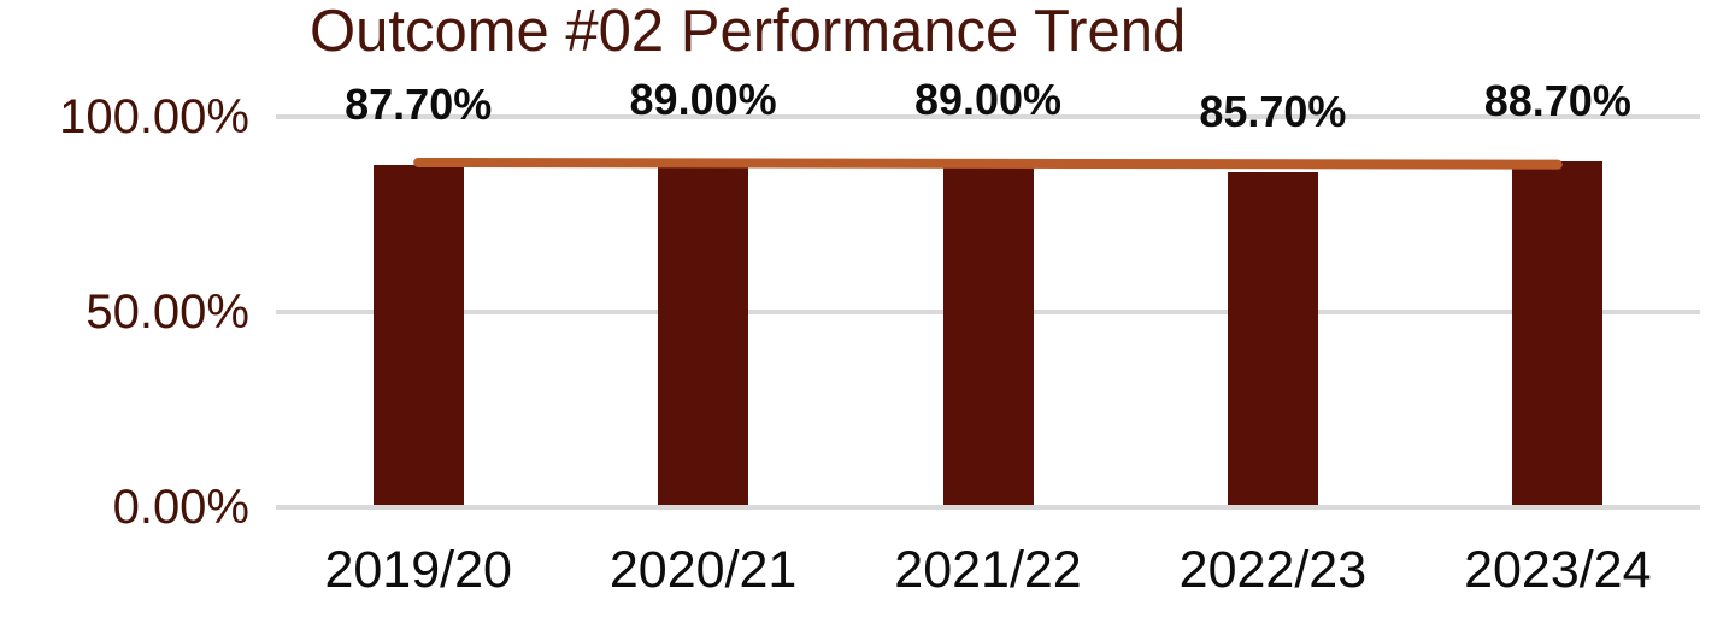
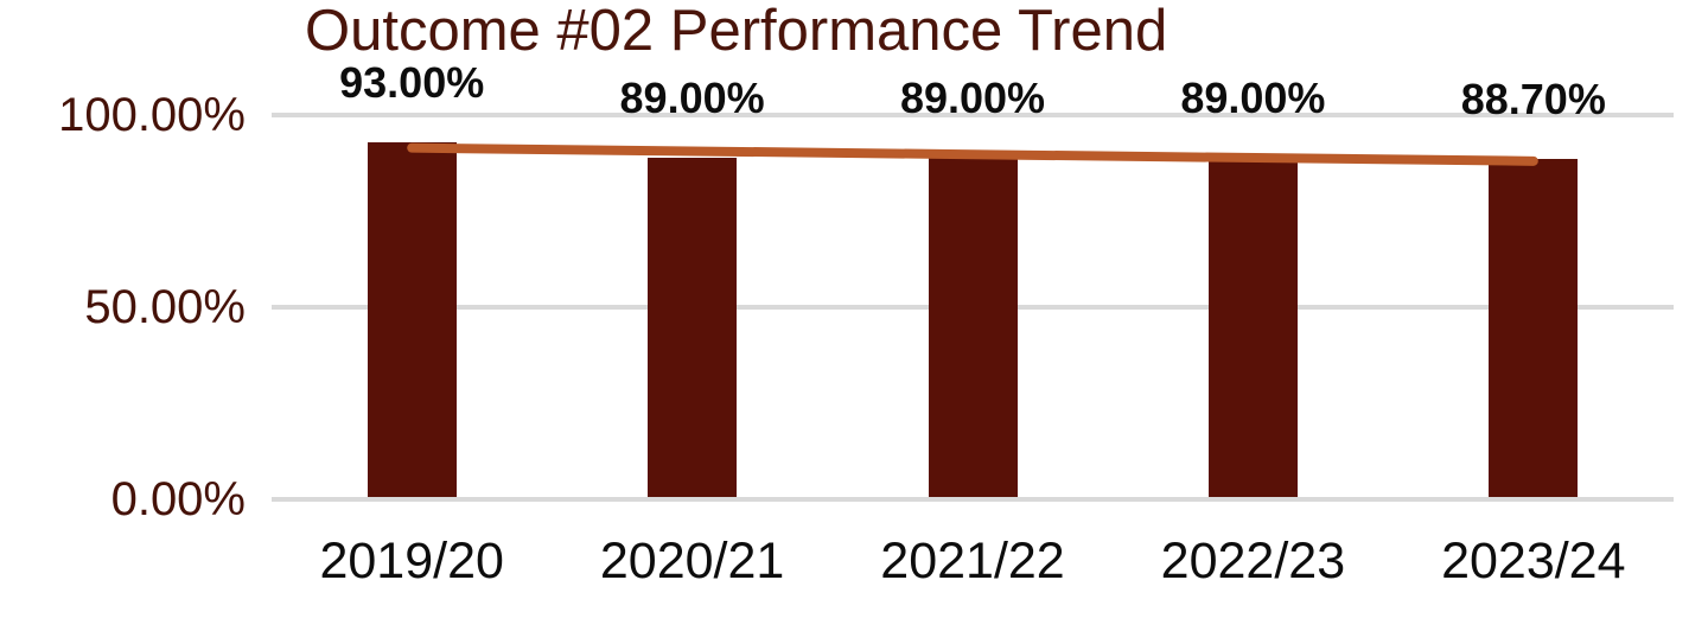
2019/20: 87.70% -> 93.00%
2022/23: 85.70% -> 89.00%
